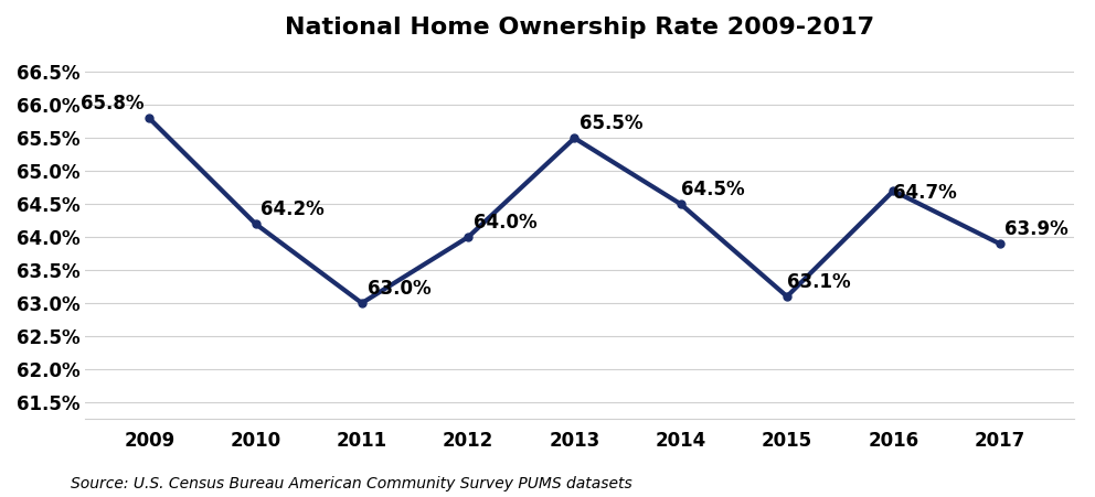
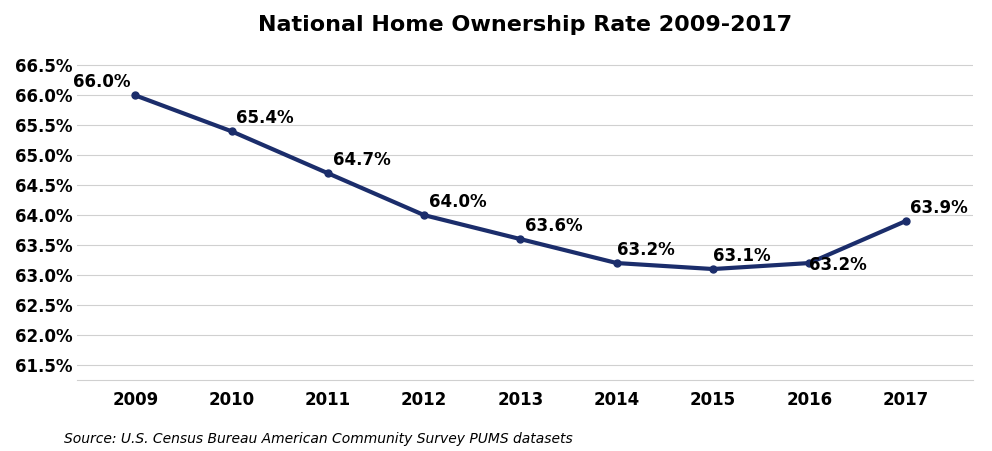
2009: 65.8% -> 66.0%
2010: 64.2% -> 65.4%
2011: 63.0% -> 64.7%
2013: 65.5% -> 63.6%
2014: 64.5% -> 63.2%
2016: 64.7% -> 63.2%
